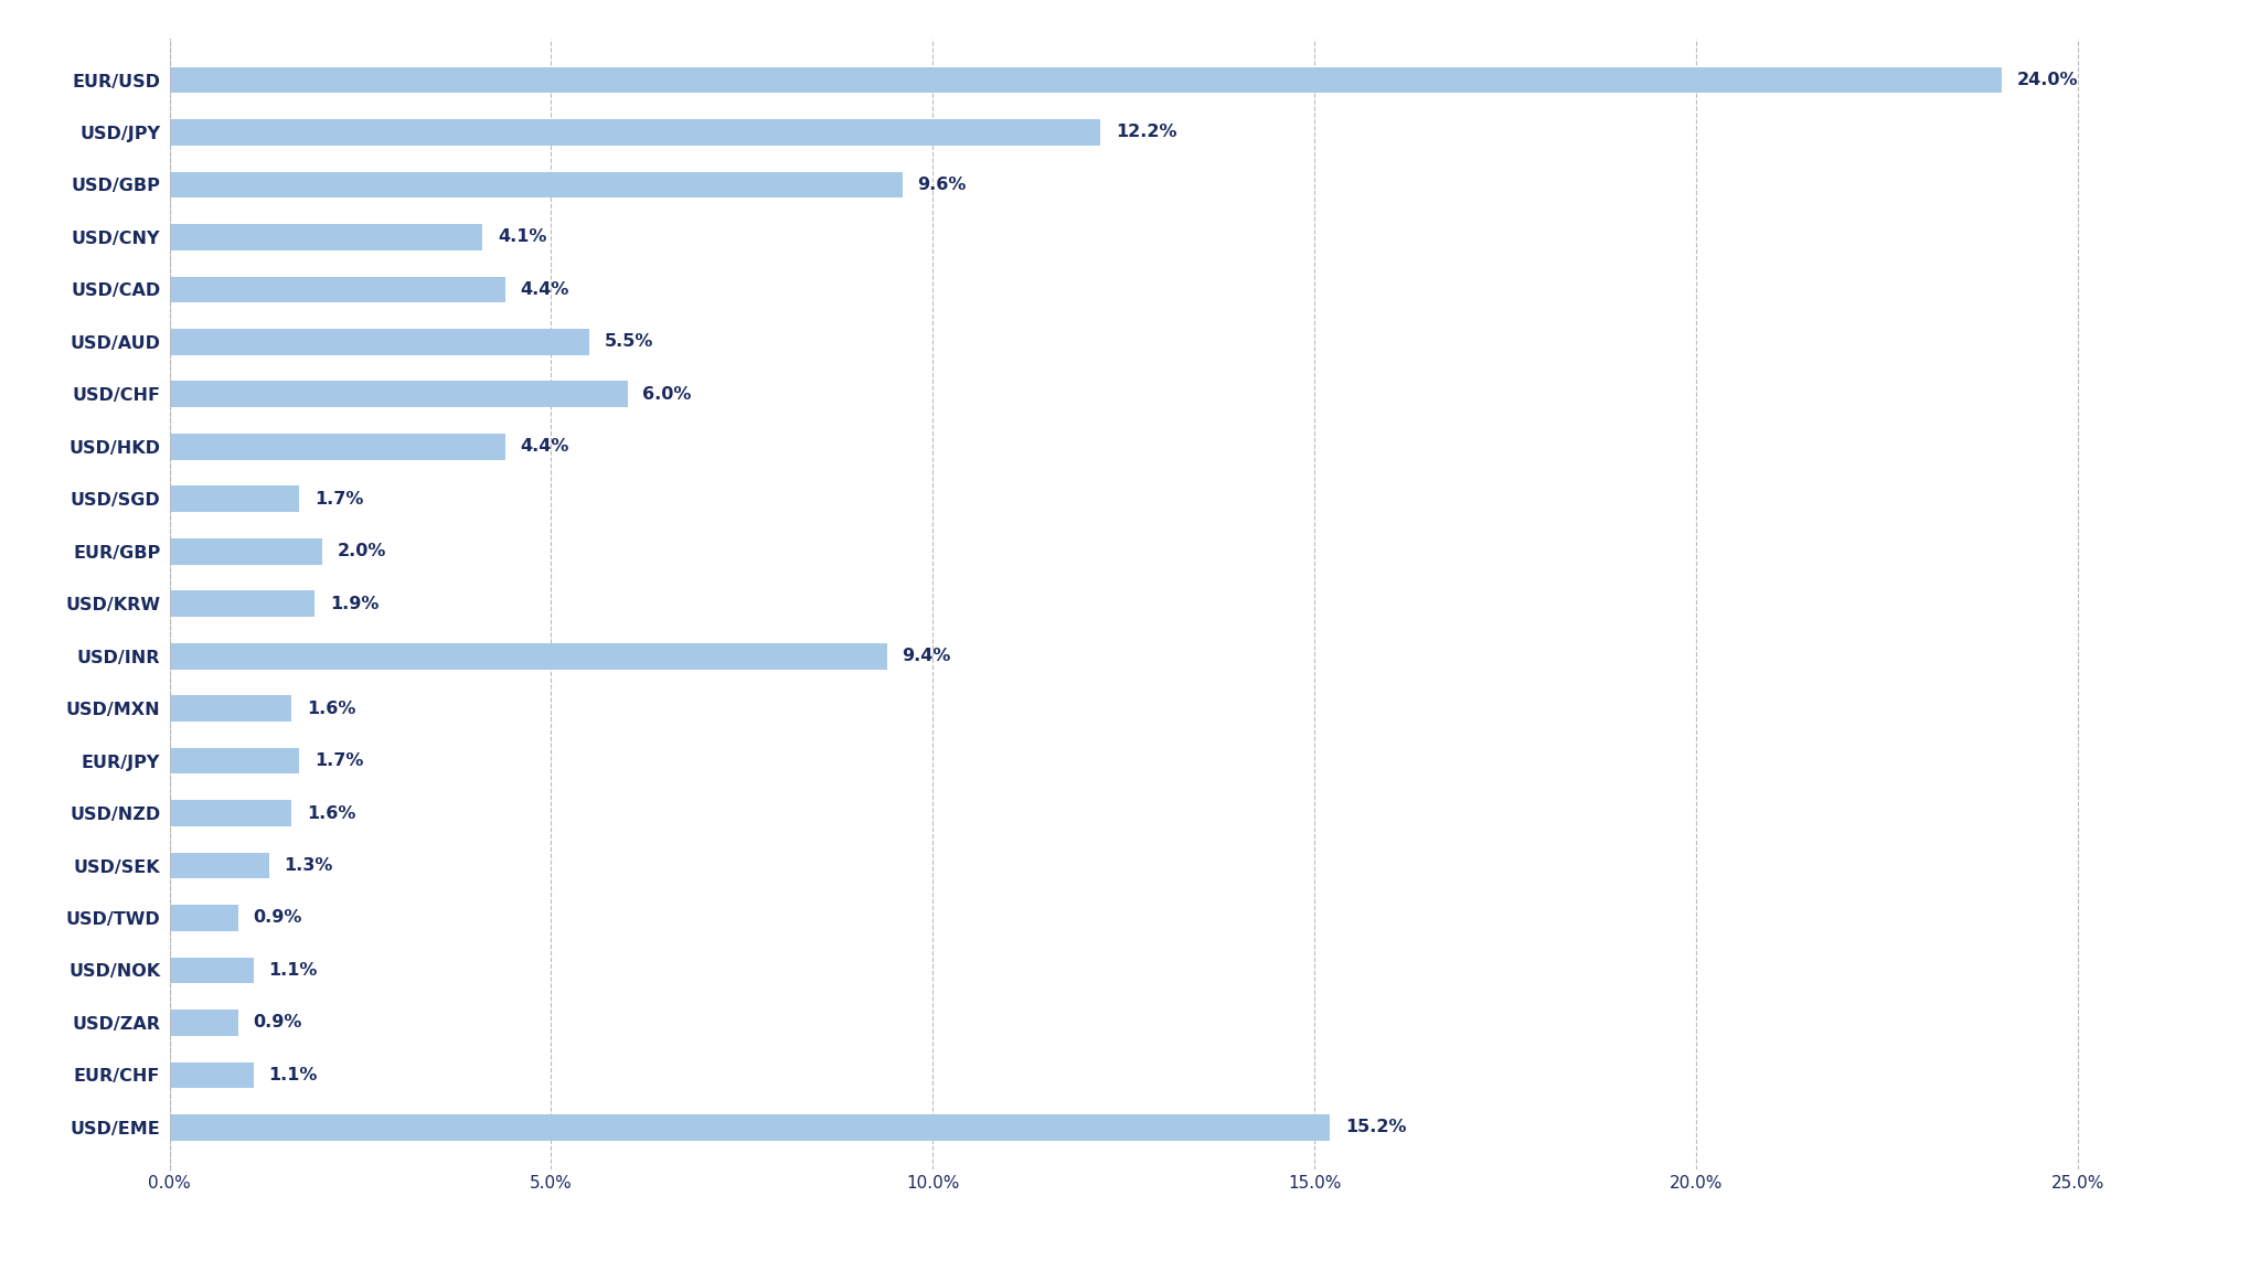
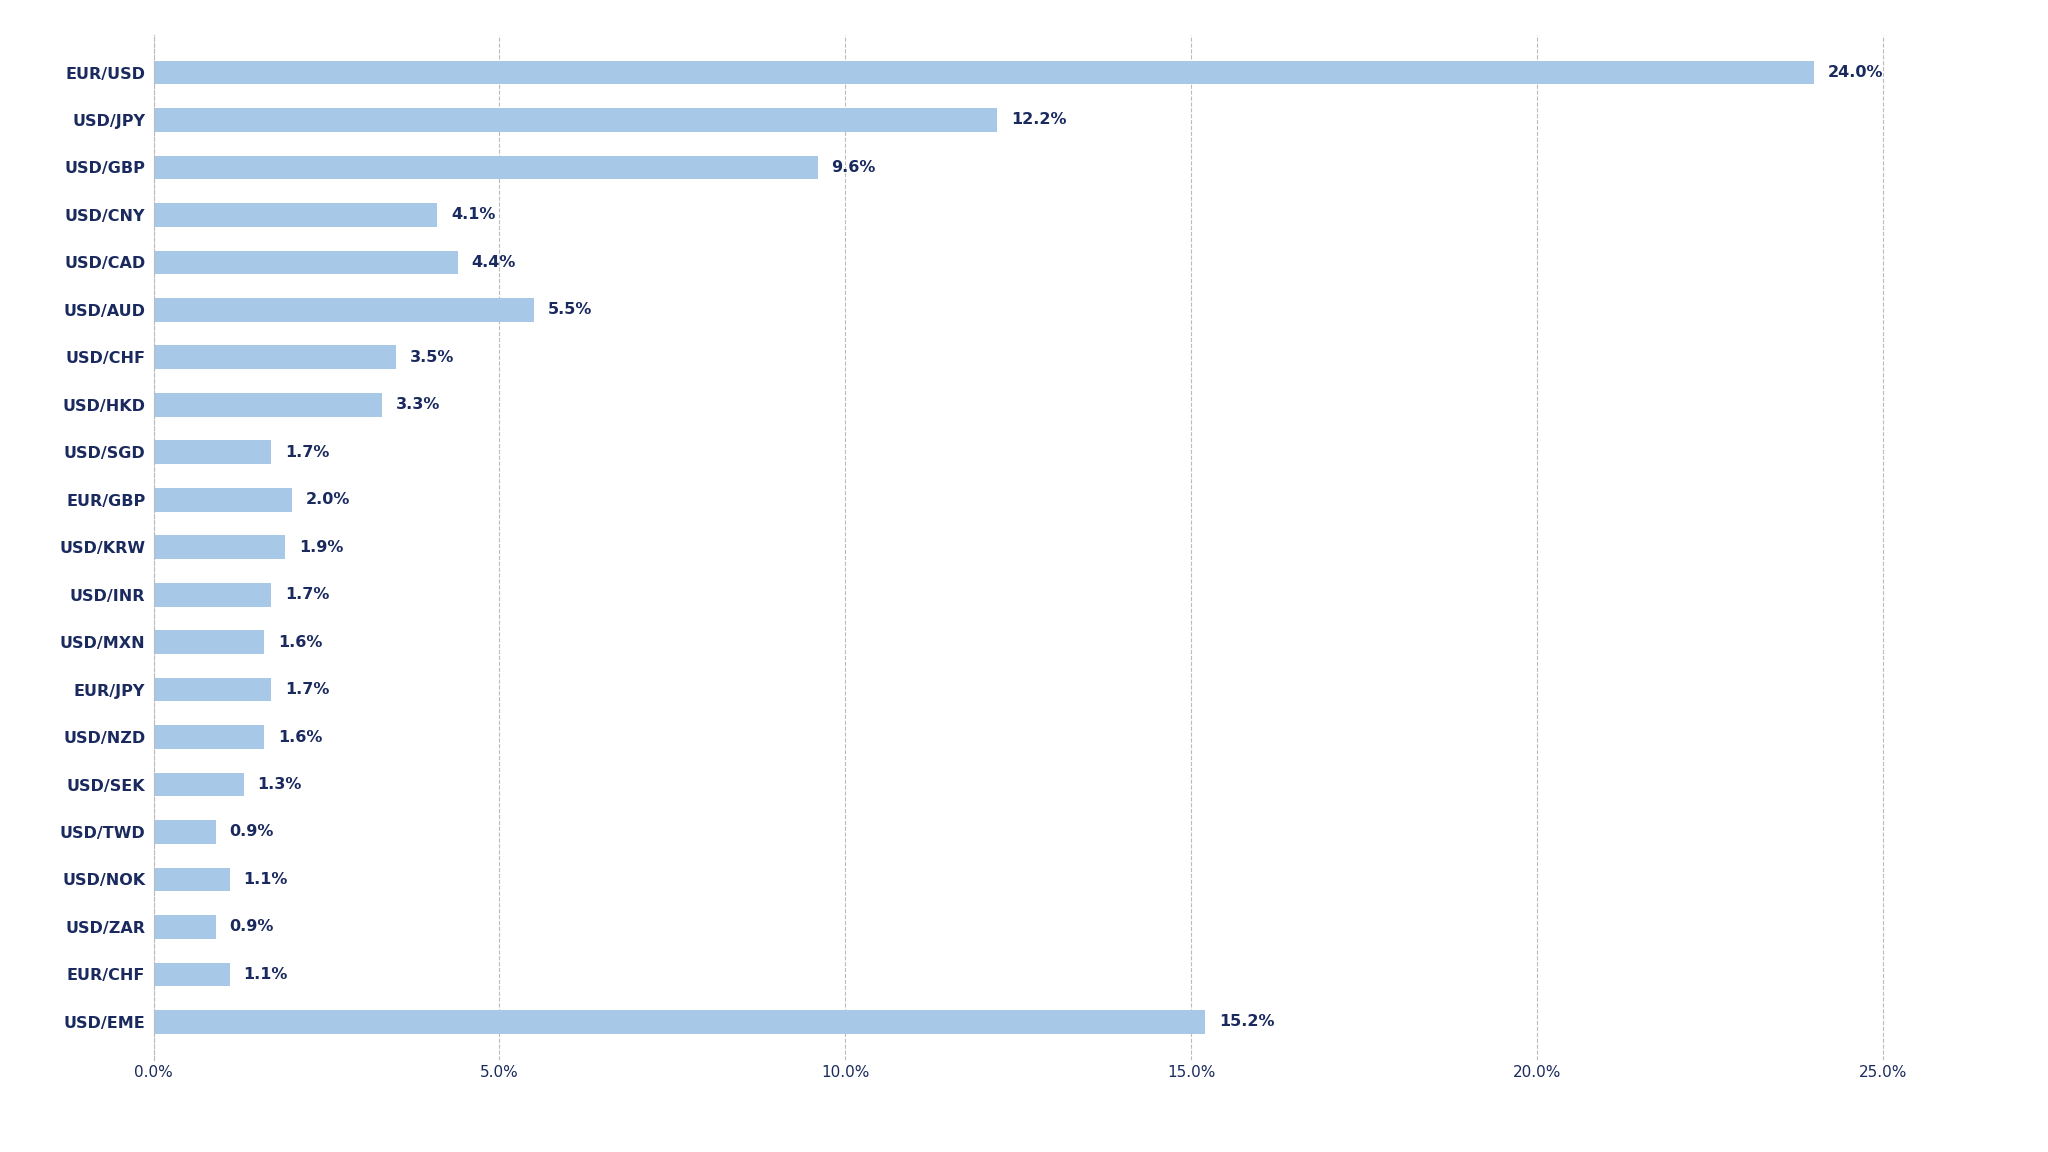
USD/CHF: 6.0% -> 3.5%
USD/HKD: 4.4% -> 3.3%
USD/INR: 9.4% -> 1.7%
